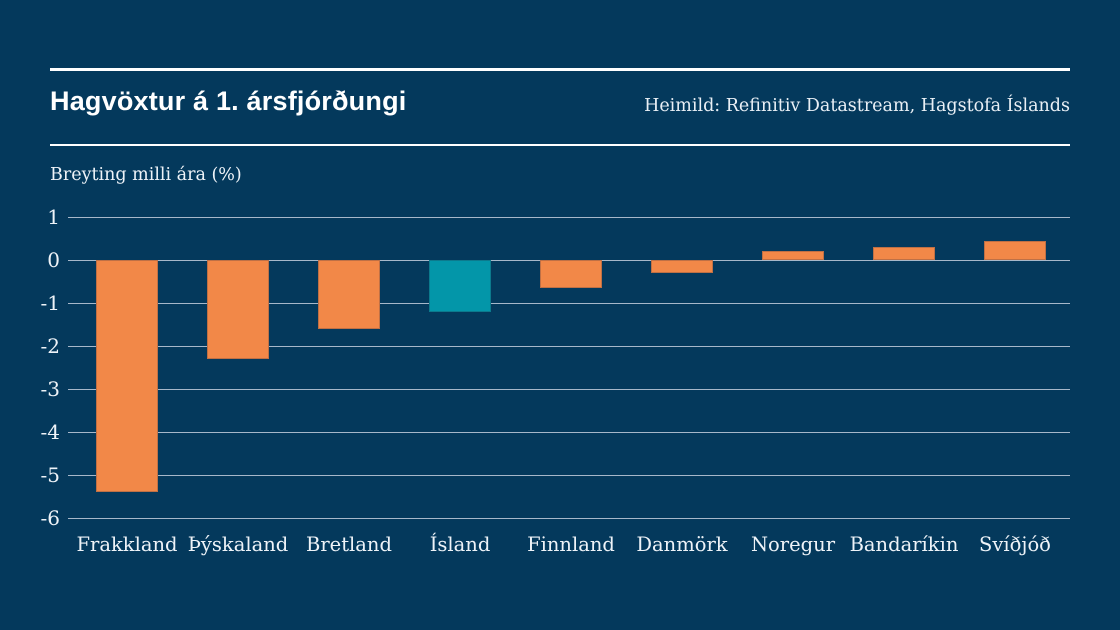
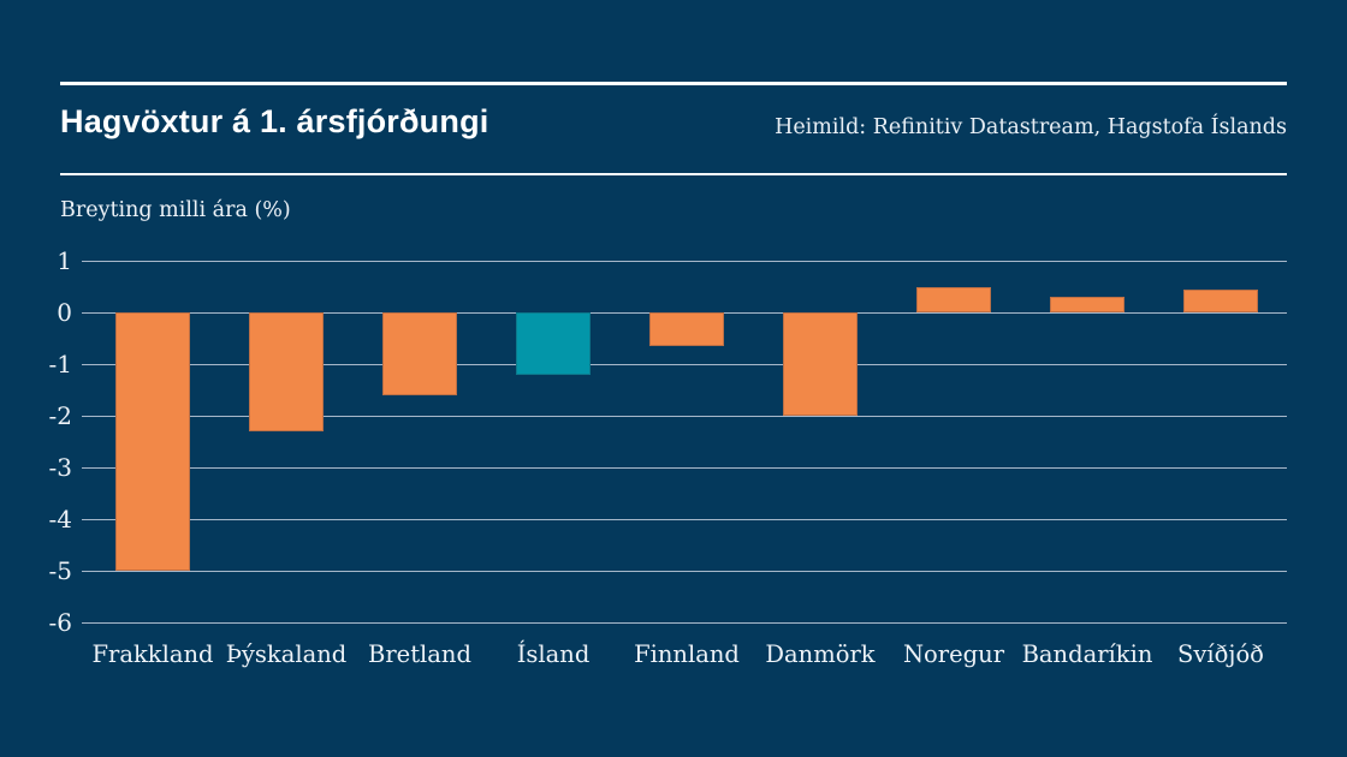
Frakkland: -5.4 -> -5.0
Danmörk: -0.3 -> -2.0
Noregur: 0.2 -> 0.5
